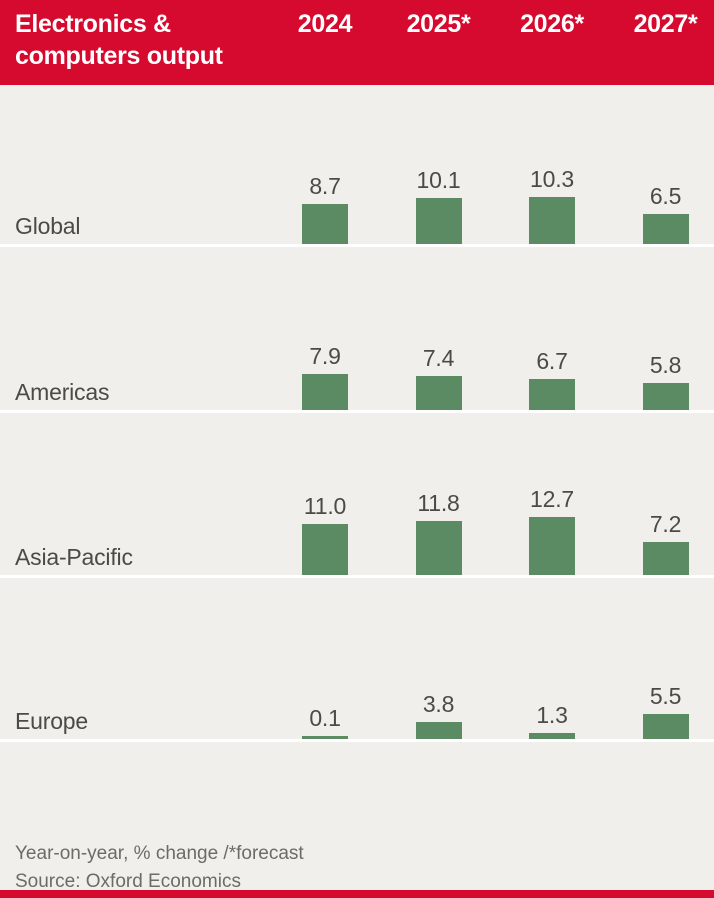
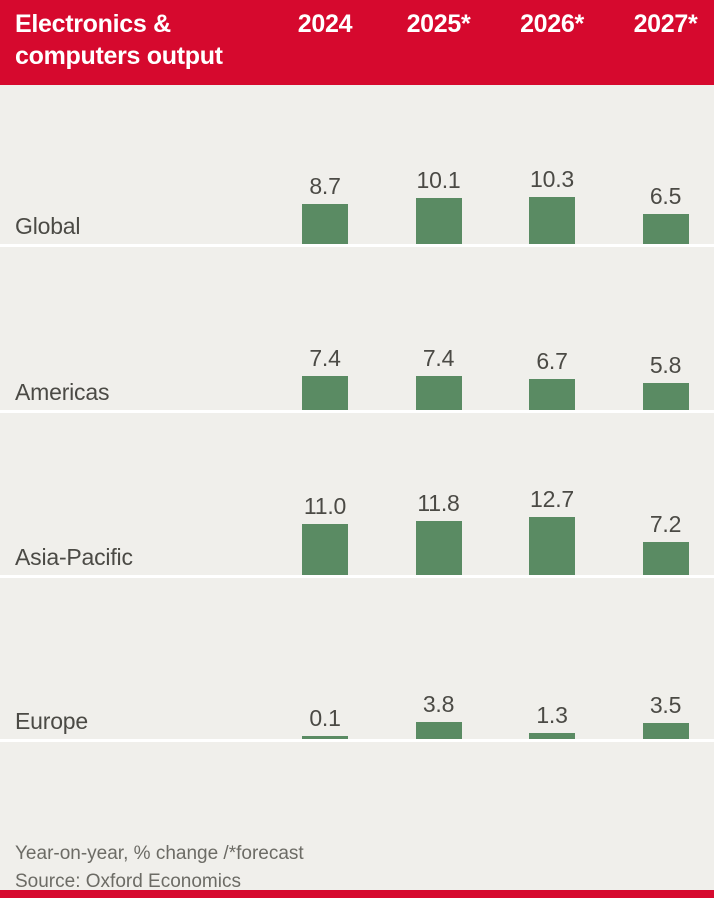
Americas/2024: 7.9 -> 7.4
Europe/2027*: 5.5 -> 3.5
